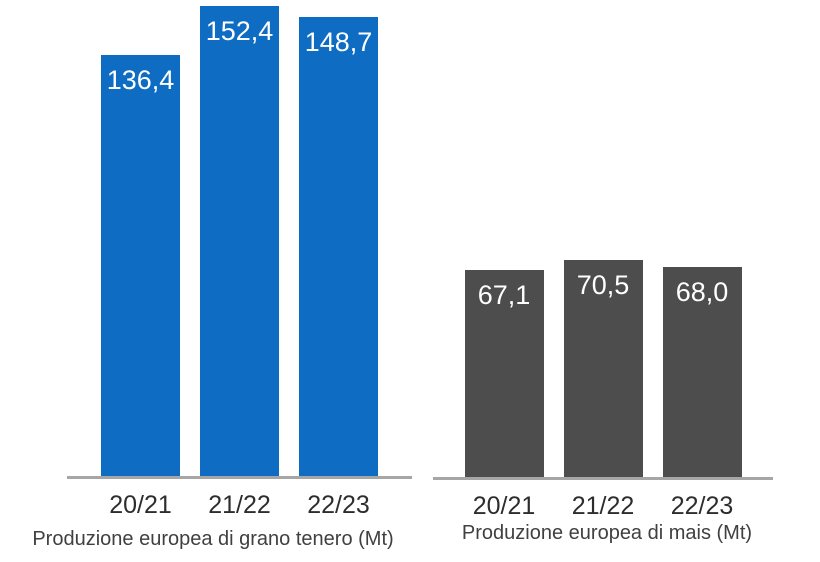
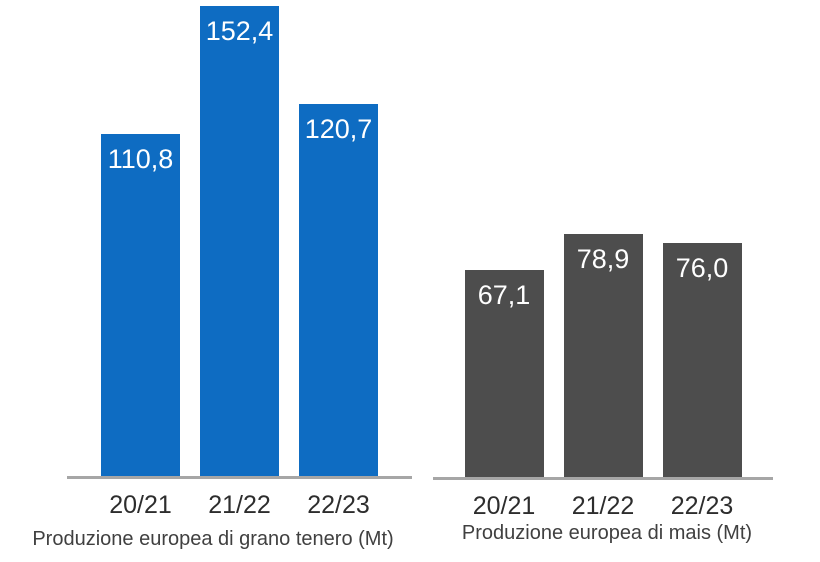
Produzione europea di grano tenero (Mt)/20/21: 136,4 -> 110,8
Produzione europea di grano tenero (Mt)/22/23: 148,7 -> 120,7
Produzione europea di mais (Mt)/21/22: 70,5 -> 78,9
Produzione europea di mais (Mt)/22/23: 68,0 -> 76,0
